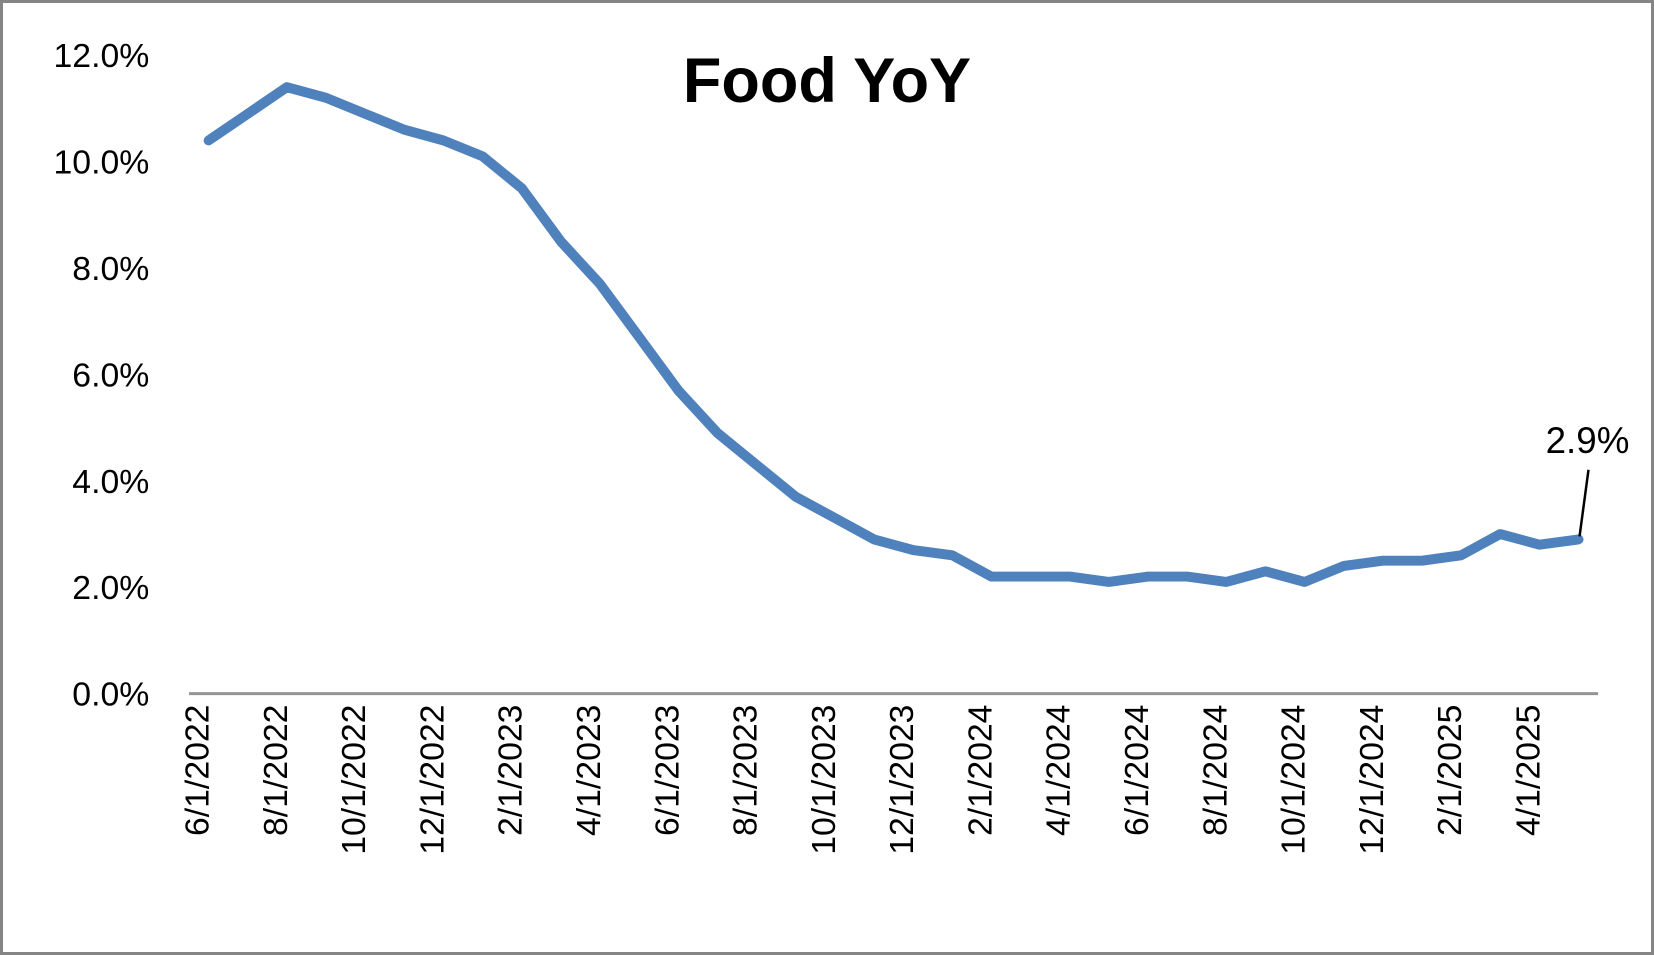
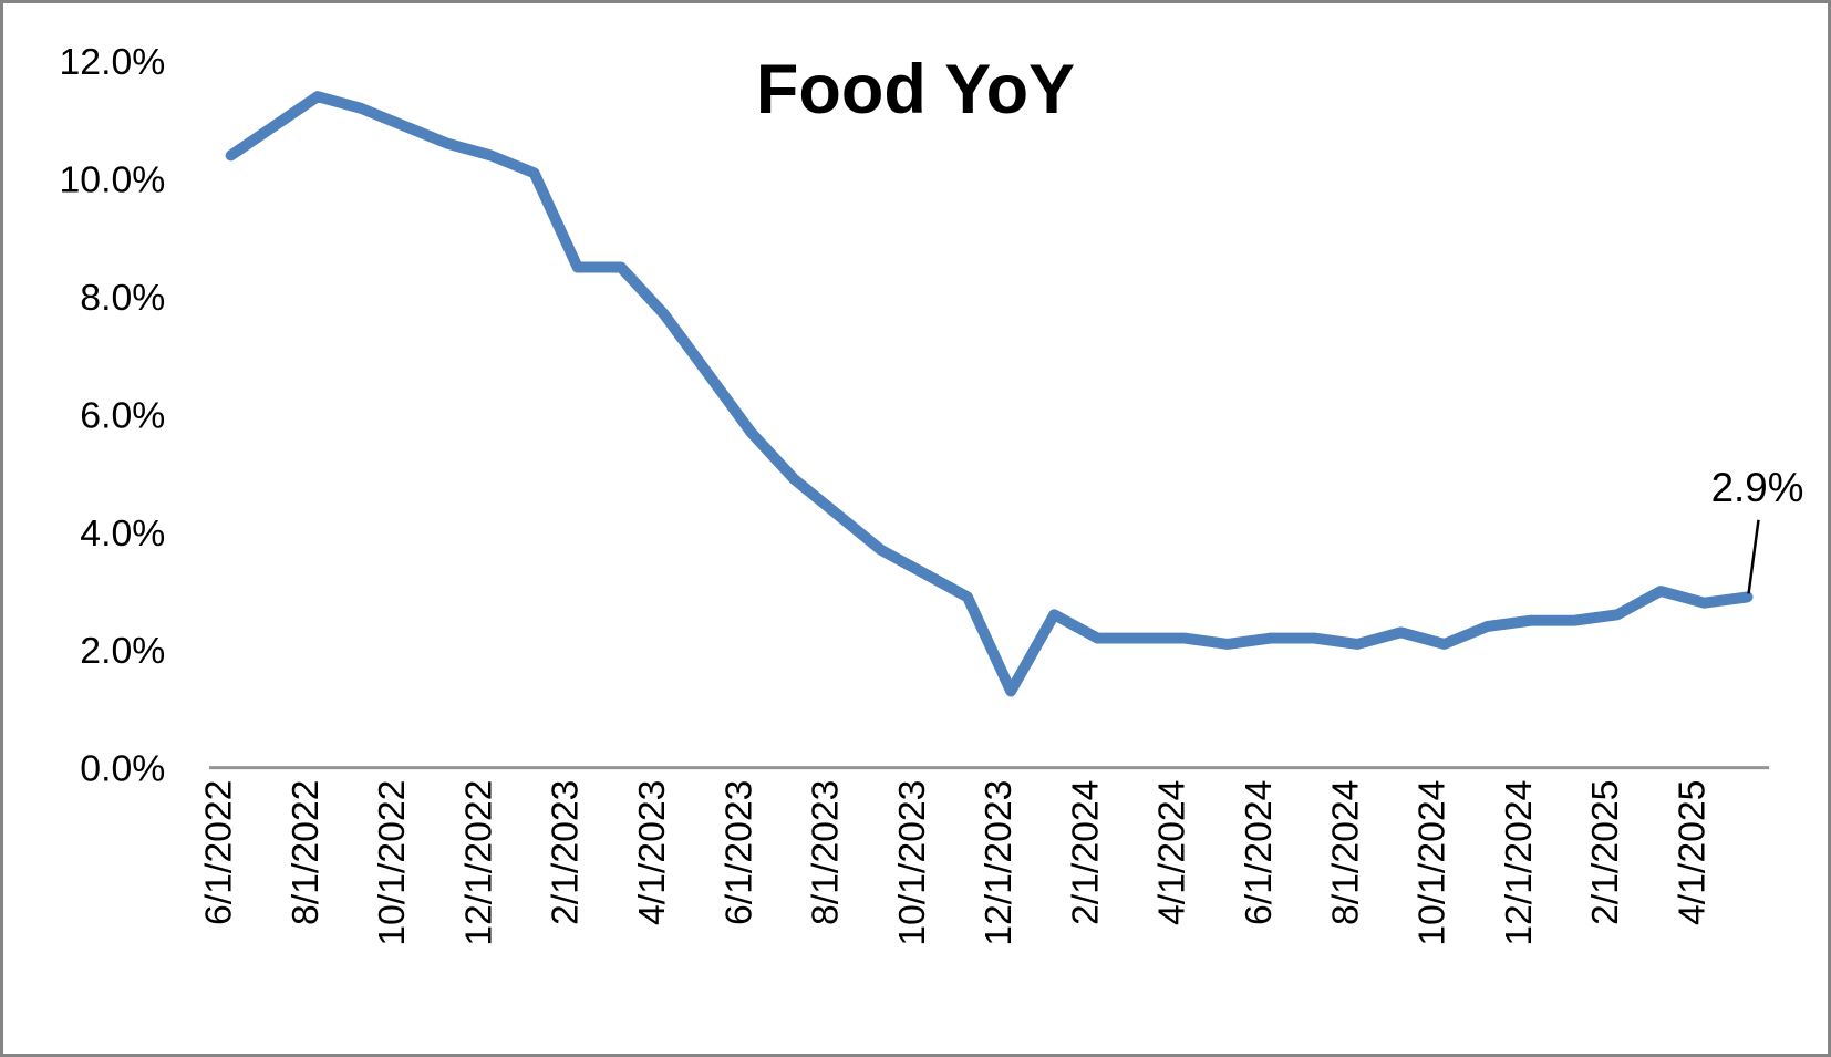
2/1/2023: 9.5% -> 8.5%
12/1/2023: 2.7% -> 1.3%
